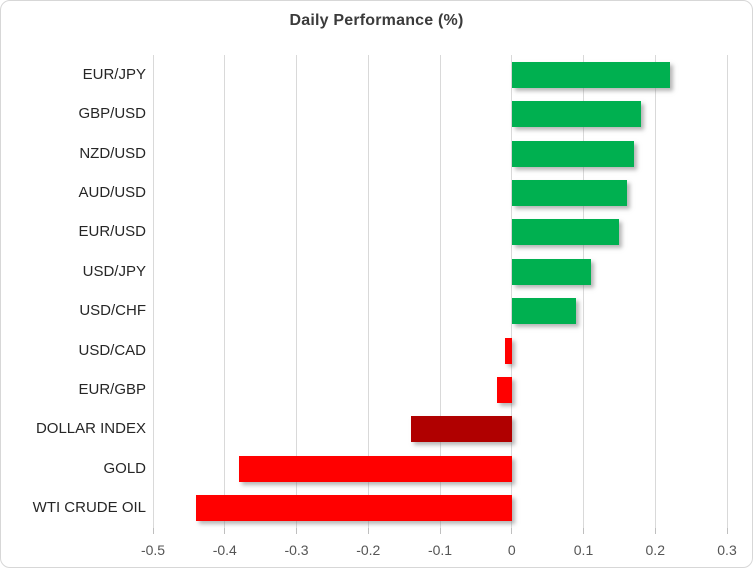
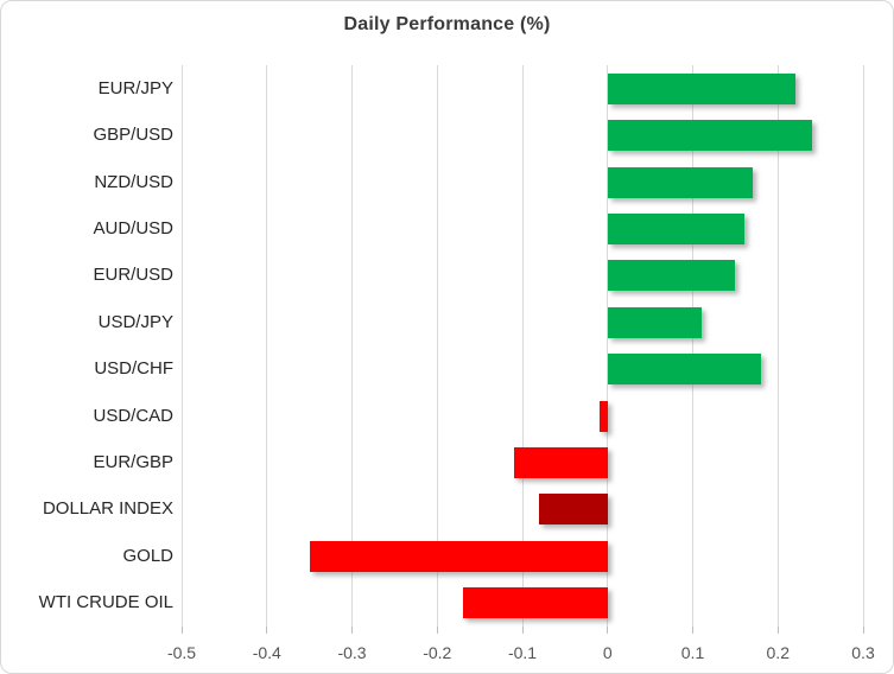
GBP/USD: 0.18 -> 0.24
USD/CHF: 0.09 -> 0.18
EUR/GBP: -0.02 -> -0.11
DOLLAR INDEX: -0.14 -> -0.08
GOLD: -0.38 -> -0.35
WTI CRUDE OIL: -0.44 -> -0.17
